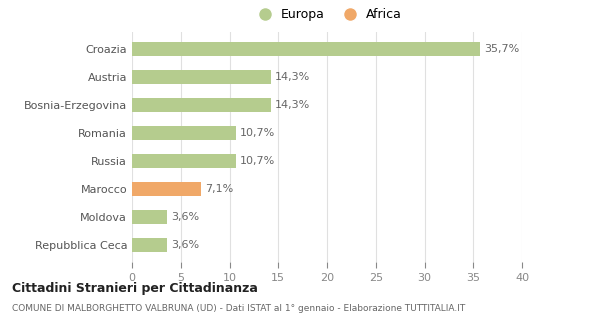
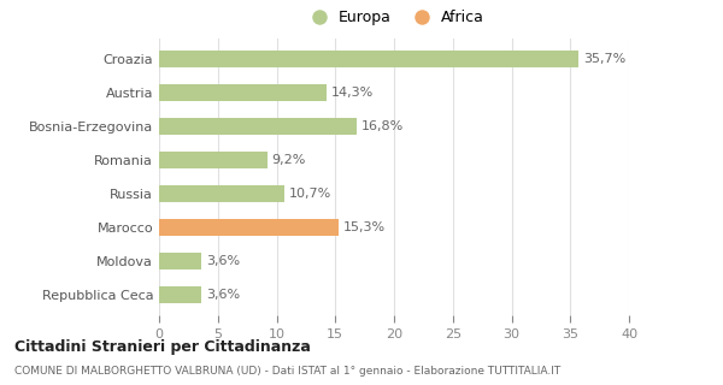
Bosnia-Erzegovina: 14,3% -> 16,8%
Romania: 10,7% -> 9,2%
Marocco: 7,1% -> 15,3%
